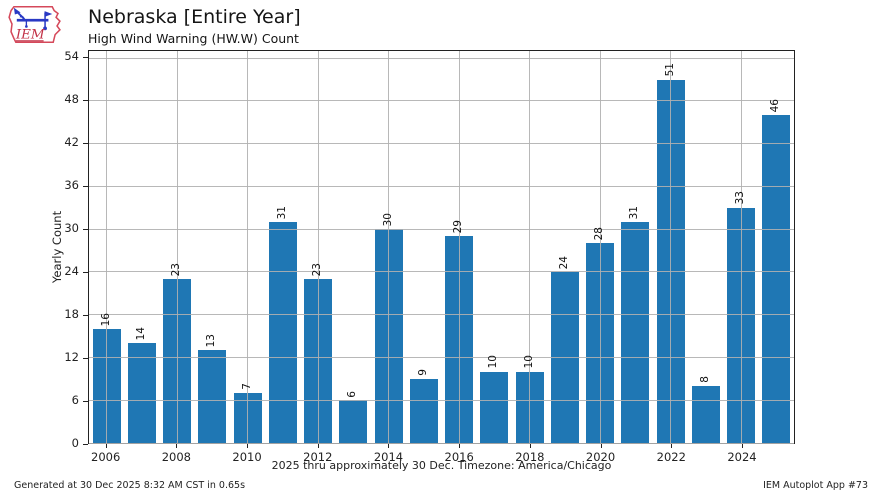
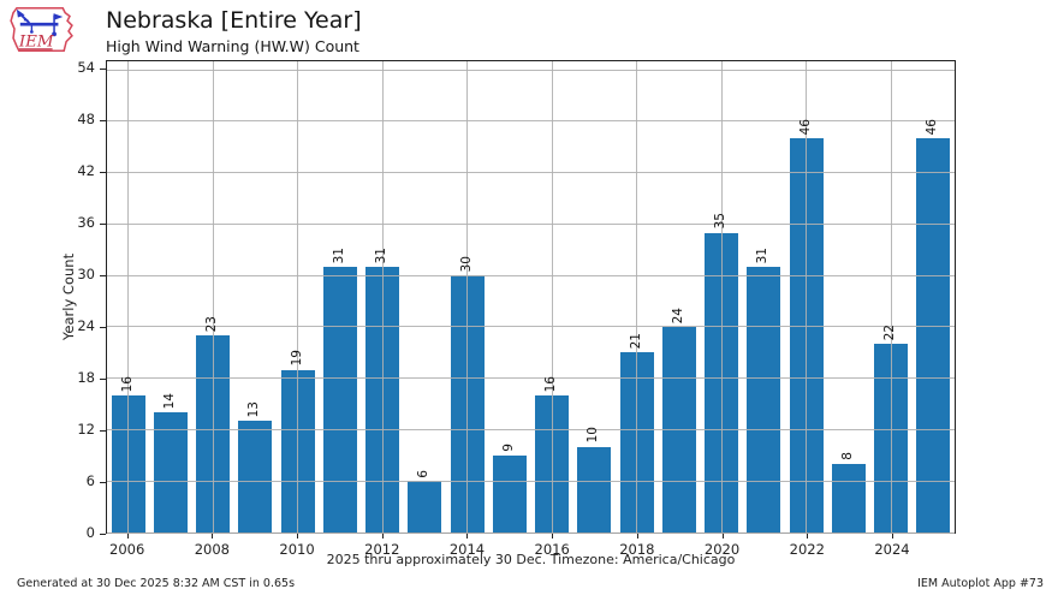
2010: 7 -> 19
2012: 23 -> 31
2016: 29 -> 16
2018: 10 -> 21
2020: 28 -> 35
2022: 51 -> 46
2024: 33 -> 22
